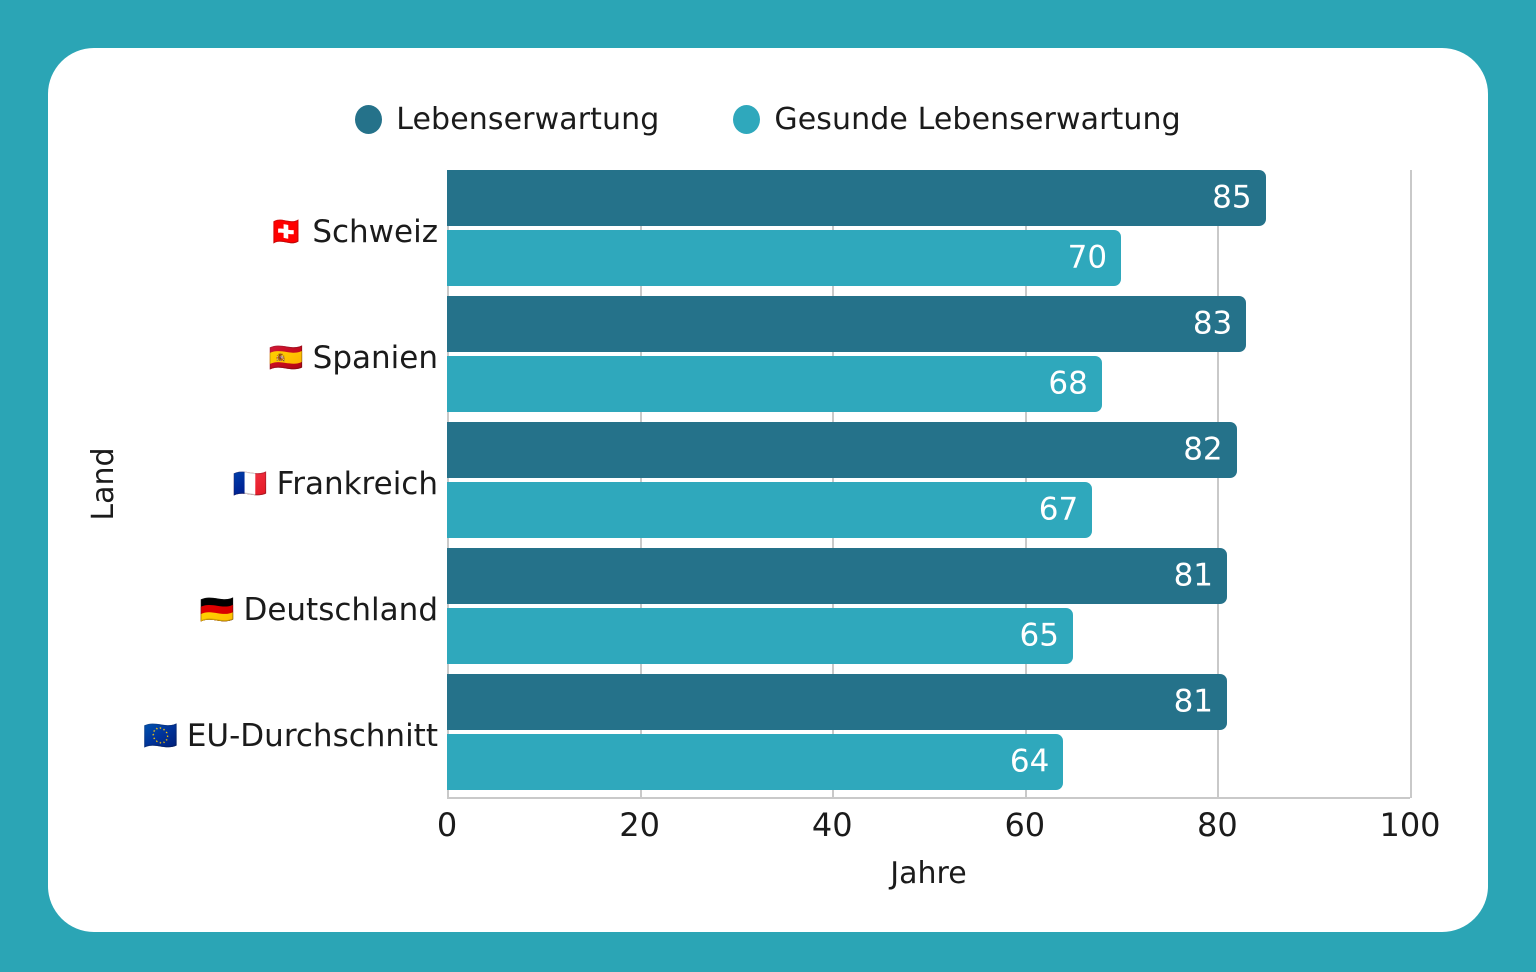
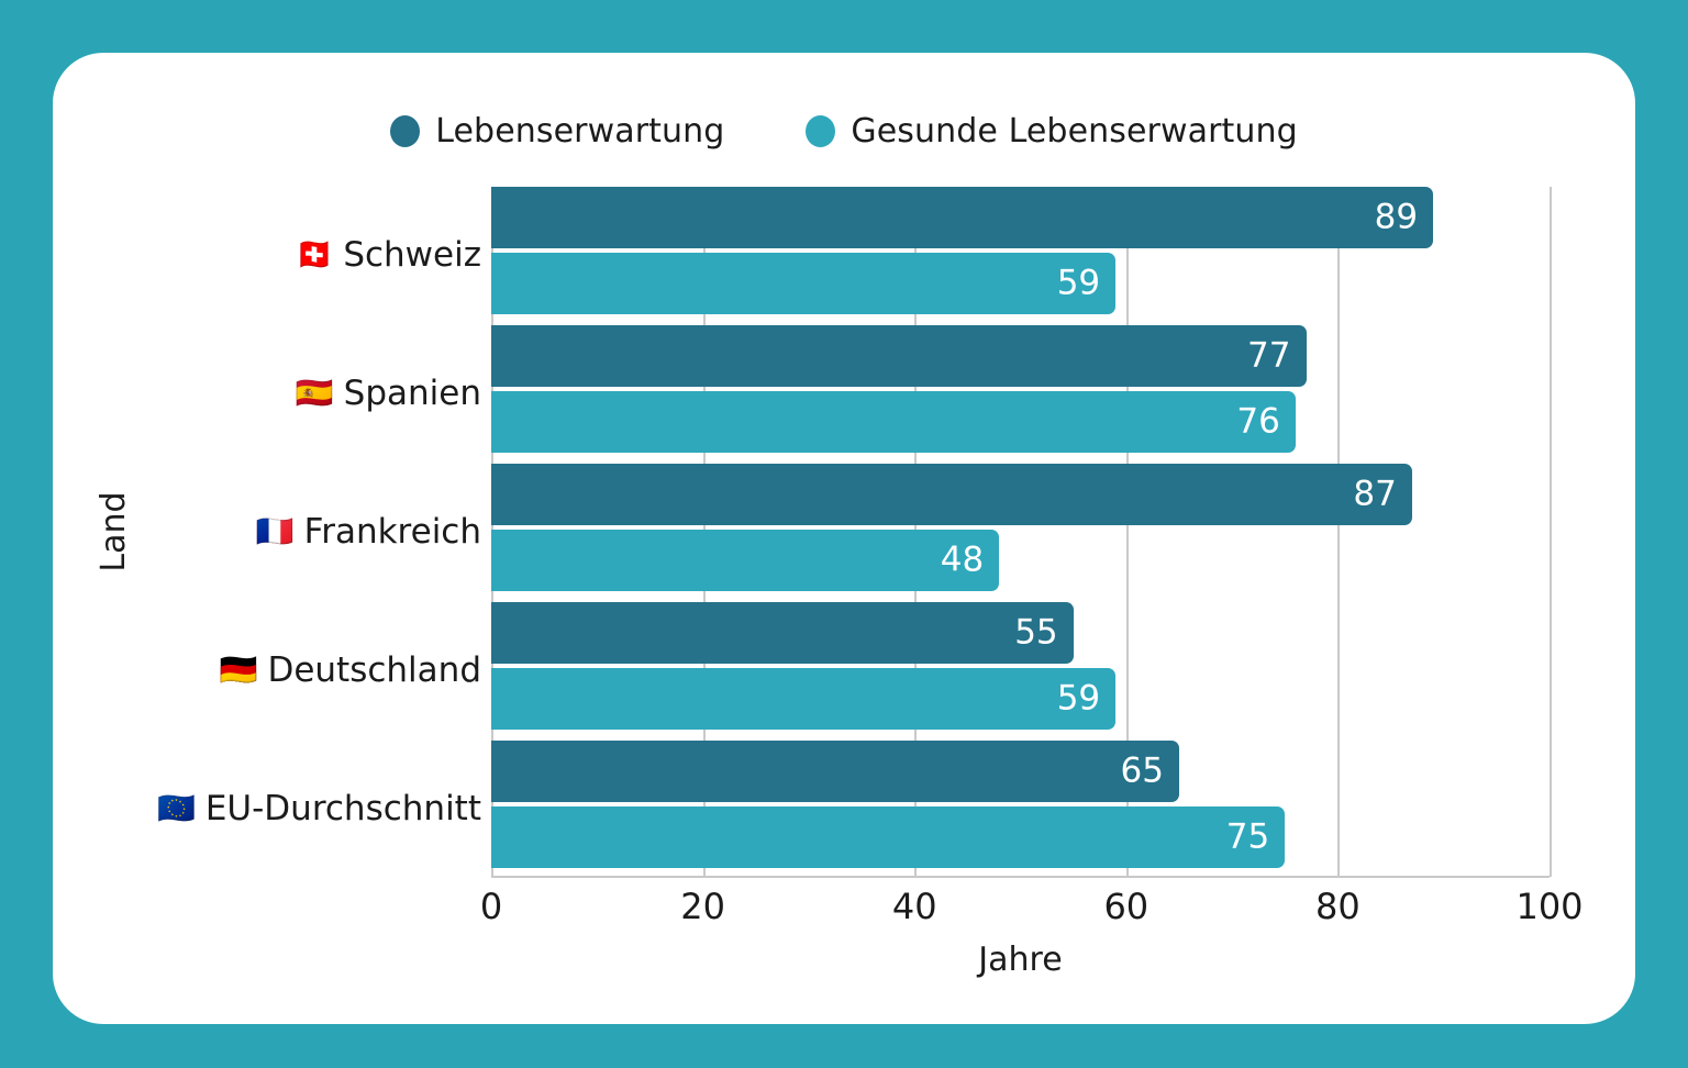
Lebenserwartung/Schweiz: 85 -> 89
Gesunde Lebenserwartung/Schweiz: 70 -> 59
Lebenserwartung/Spanien: 83 -> 77
Gesunde Lebenserwartung/Spanien: 68 -> 76
Lebenserwartung/Frankreich: 82 -> 87
Gesunde Lebenserwartung/Frankreich: 67 -> 48
Lebenserwartung/Deutschland: 81 -> 55
Gesunde Lebenserwartung/Deutschland: 65 -> 59
Lebenserwartung/EU-Durchschnitt: 81 -> 65
Gesunde Lebenserwartung/EU-Durchschnitt: 64 -> 75
